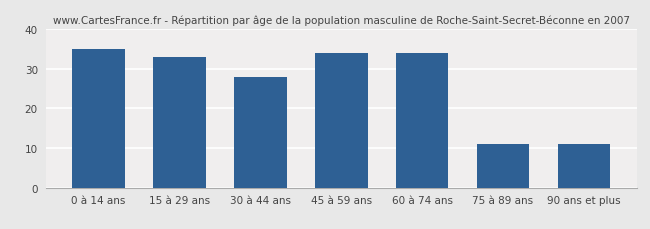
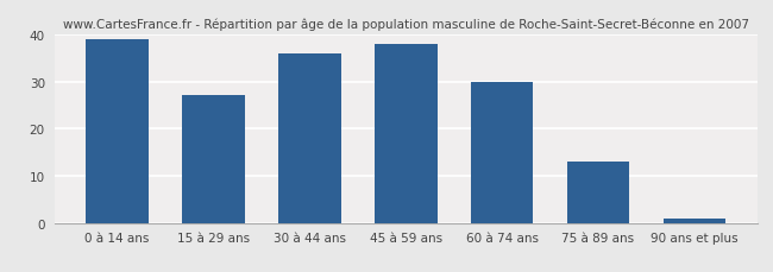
0 à 14 ans: 35 -> 39
15 à 29 ans: 33 -> 27
30 à 44 ans: 28 -> 36
45 à 59 ans: 34 -> 38
60 à 74 ans: 34 -> 30
75 à 89 ans: 11 -> 13
90 ans et plus: 11 -> 1
